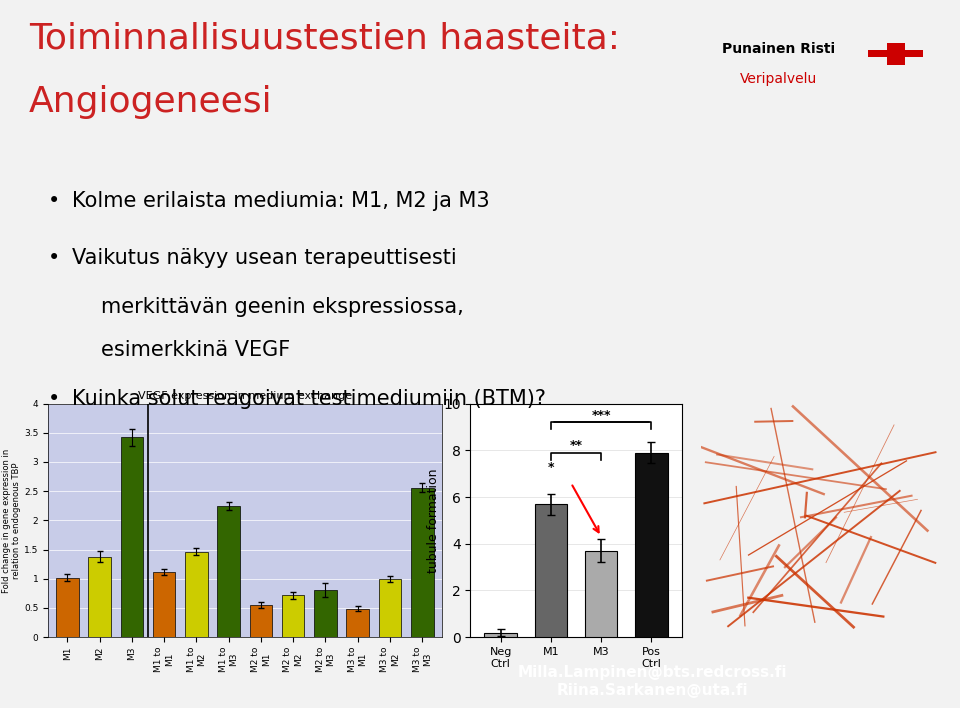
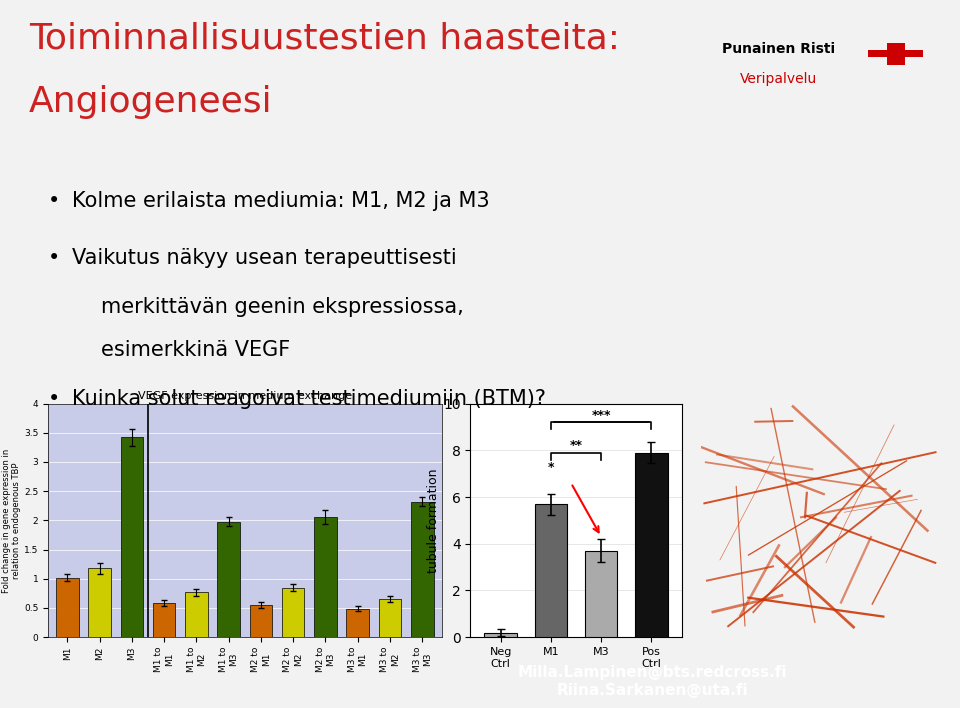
M2: 1.38 -> 1.18
M1 to M1: 1.12 -> 0.58
M1 to M2: 1.46 -> 0.77
M1 to M3: 2.24 -> 1.98
M2 to M2: 0.72 -> 0.85
M2 to M3: 0.80 -> 2.05
M3 to M2: 1.00 -> 0.65
M3 to M3: 2.56 -> 2.32
